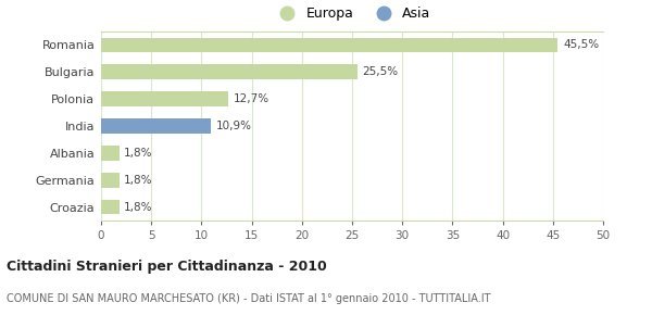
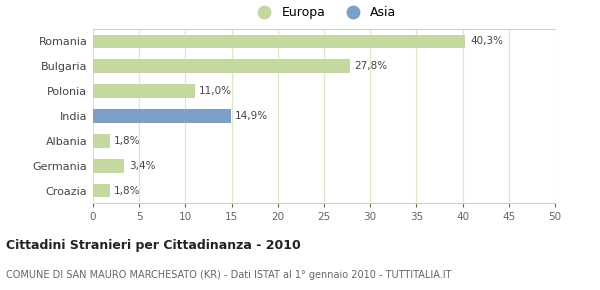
Romania: 45,5% -> 40,3%
Bulgaria: 25,5% -> 27,8%
Polonia: 12,7% -> 11,0%
India: 10,9% -> 14,9%
Germania: 1,8% -> 3,4%
